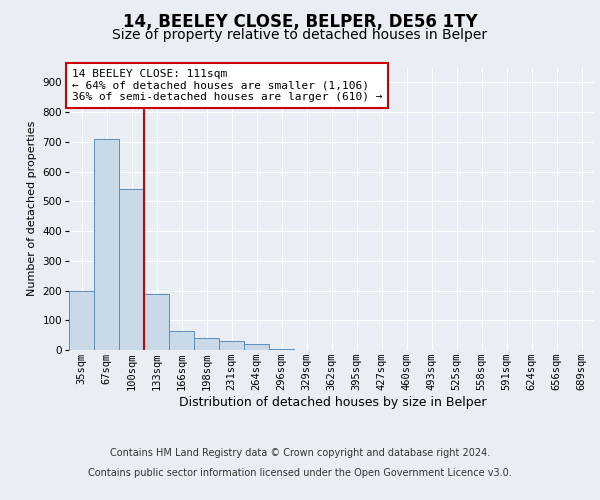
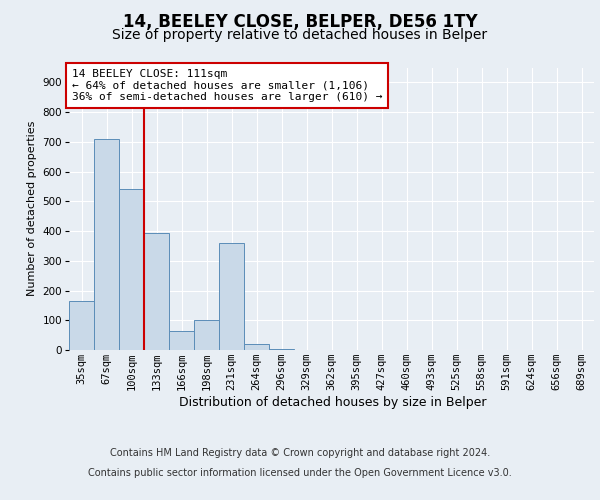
35sqm: 200 -> 165
133sqm: 190 -> 395
198sqm: 40 -> 100
231sqm: 30 -> 360
